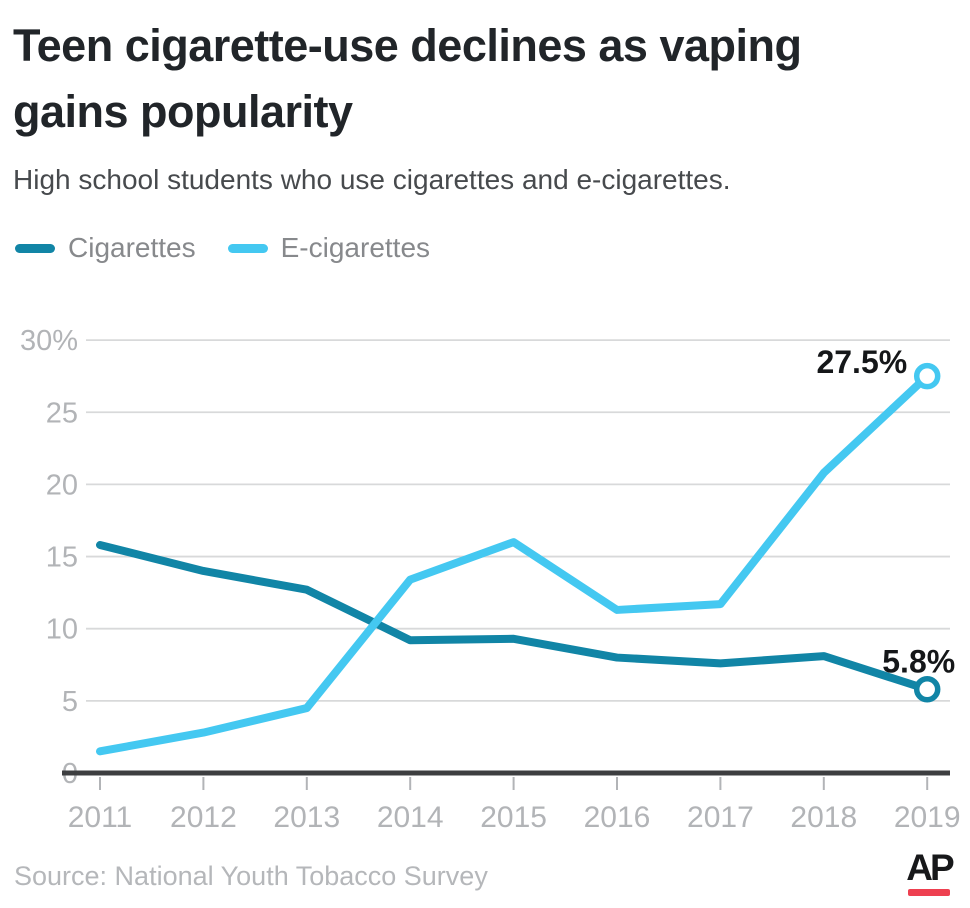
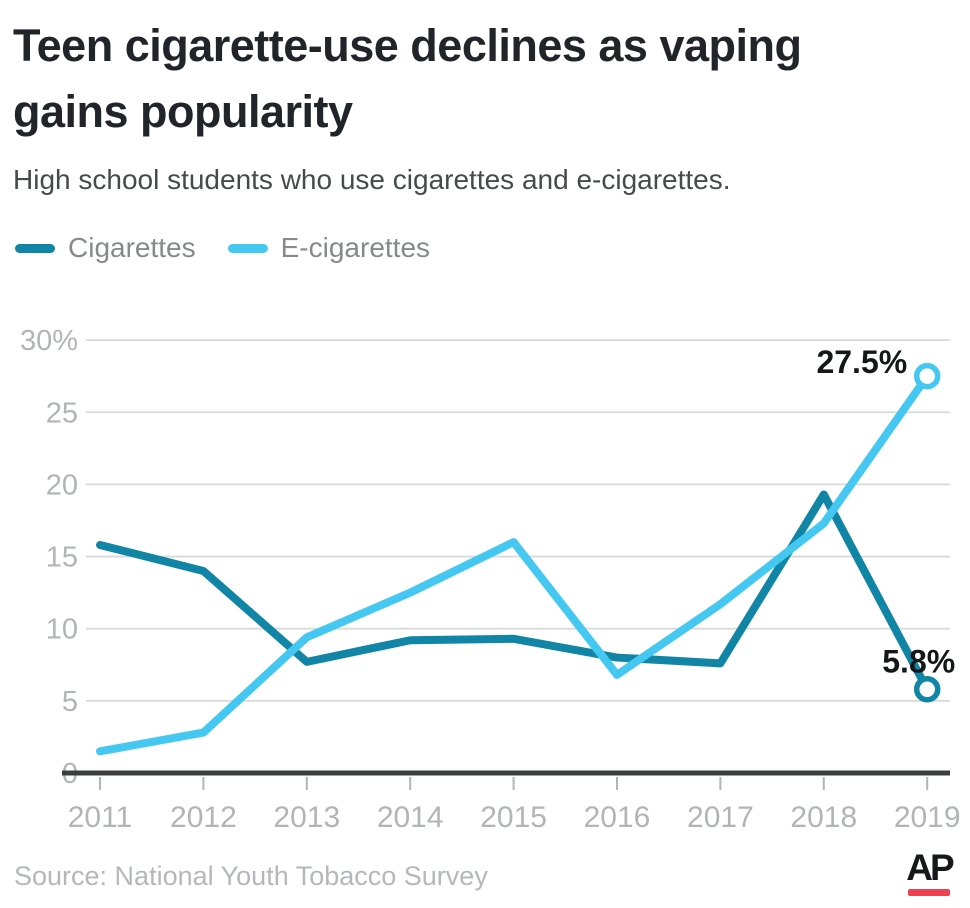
Cigarettes/2013: 12.7% -> 7.7%
E-cigarettes/2013: 4.5% -> 9.4%
E-cigarettes/2014: 13.4% -> 12.5%
E-cigarettes/2016: 11.3% -> 6.8%
Cigarettes/2018: 8.1% -> 19.3%
E-cigarettes/2018: 20.8% -> 17.3%
